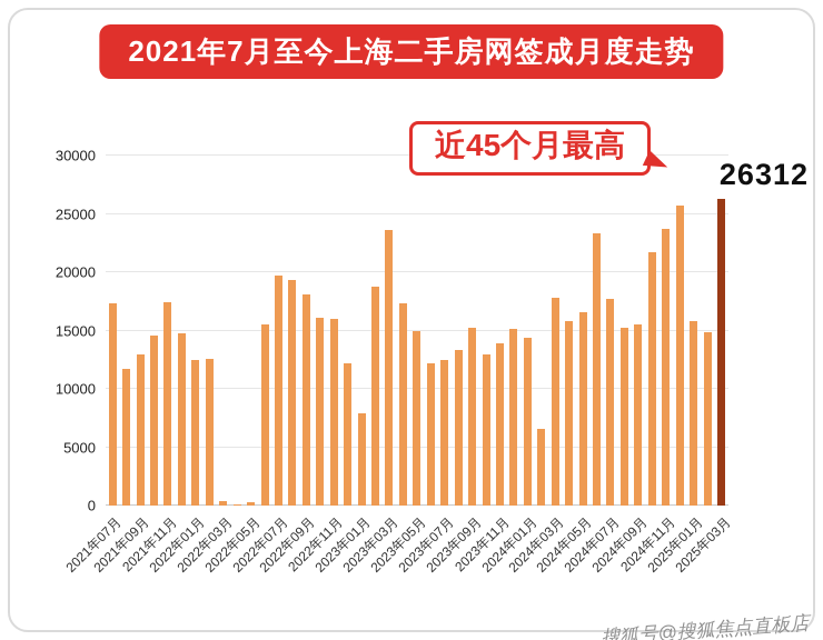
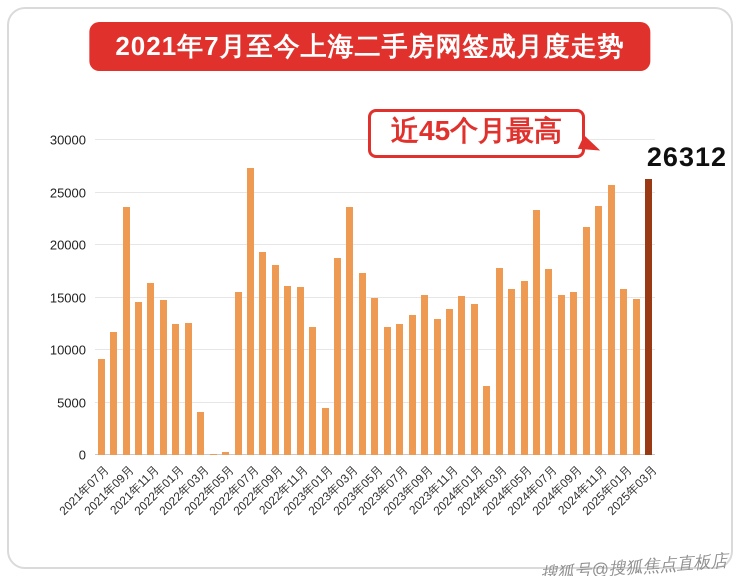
2021年07月: 17300 -> 9100
2021年09月: 13000 -> 23600
2021年11月: 17400 -> 16400
2022年03月: 400 -> 4100
2022年07月: 19700 -> 27300
2023年01月: 7900 -> 4500
